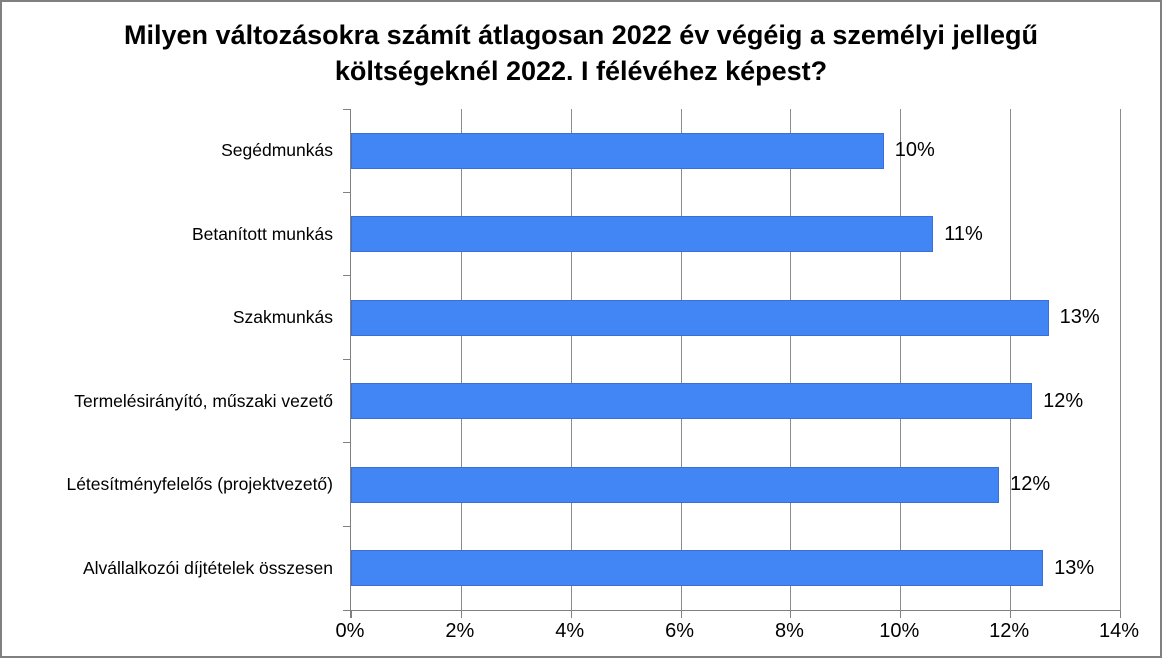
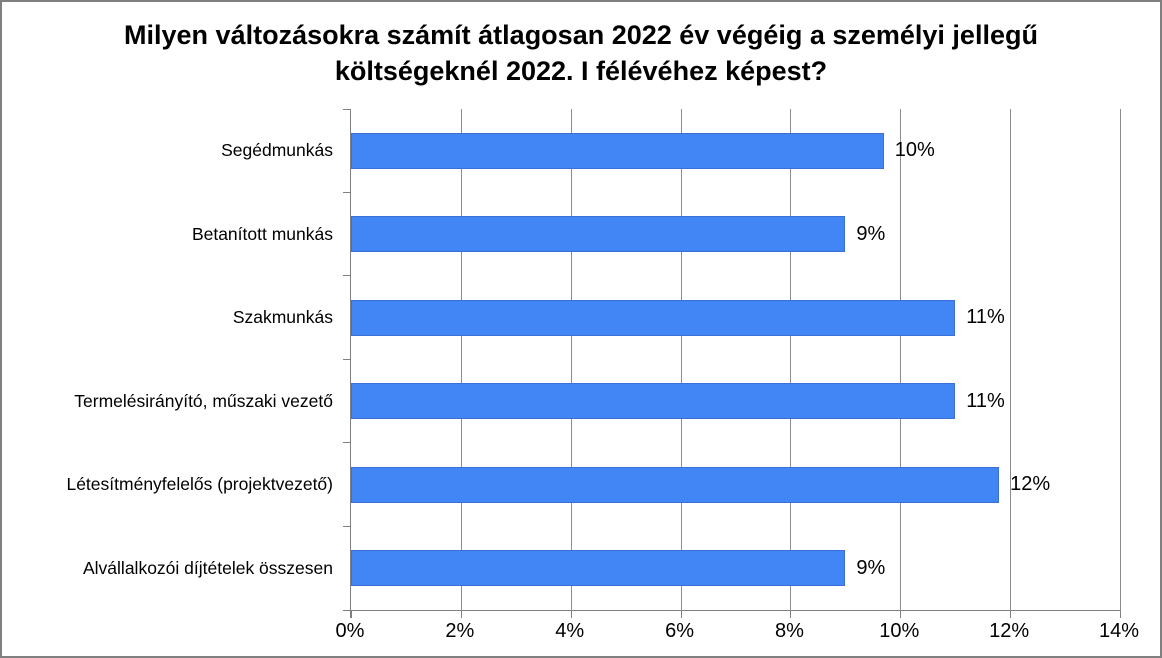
Betanított munkás: 11% -> 9%
Szakmunkás: 13% -> 11%
Termelésirányító, műszaki vezető: 12% -> 11%
Alvállalkozói díjtételek összesen: 13% -> 9%
